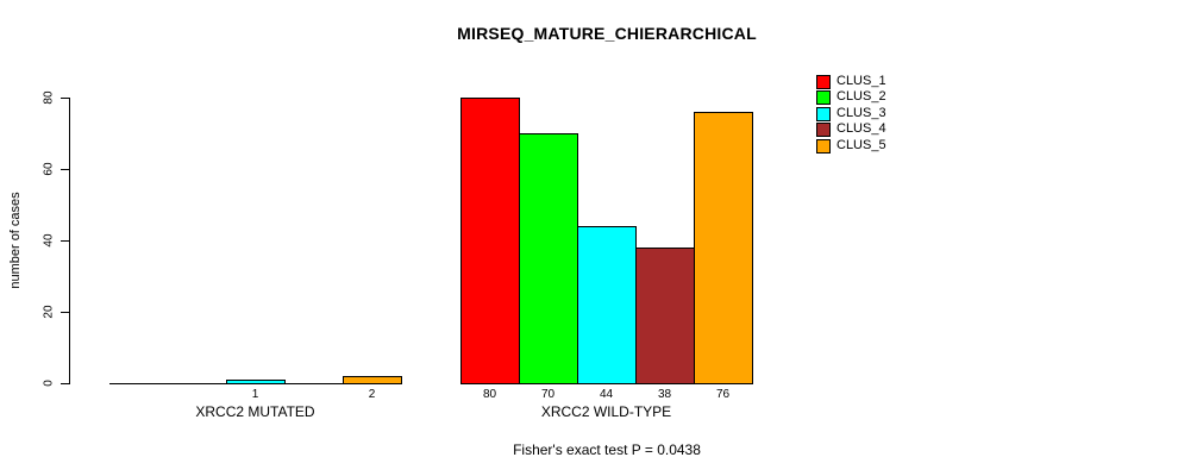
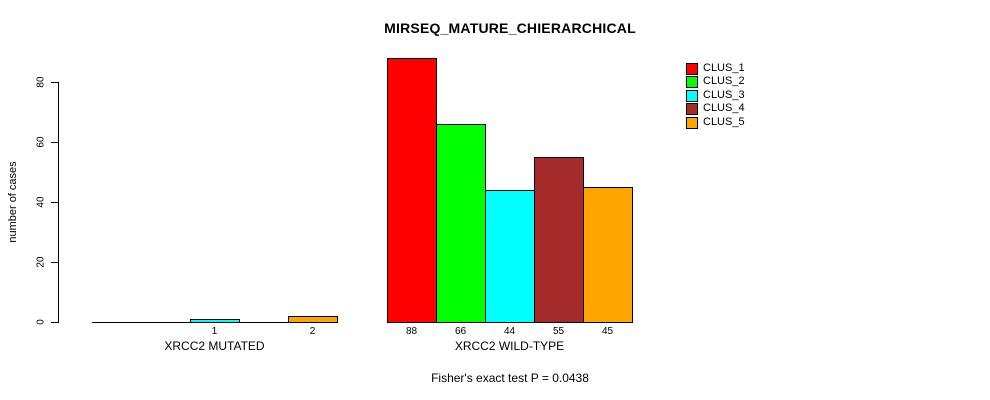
CLUS_1/XRCC2 WILD-TYPE: 80 -> 88
CLUS_2/XRCC2 WILD-TYPE: 70 -> 66
CLUS_4/XRCC2 WILD-TYPE: 38 -> 55
CLUS_5/XRCC2 WILD-TYPE: 76 -> 45
